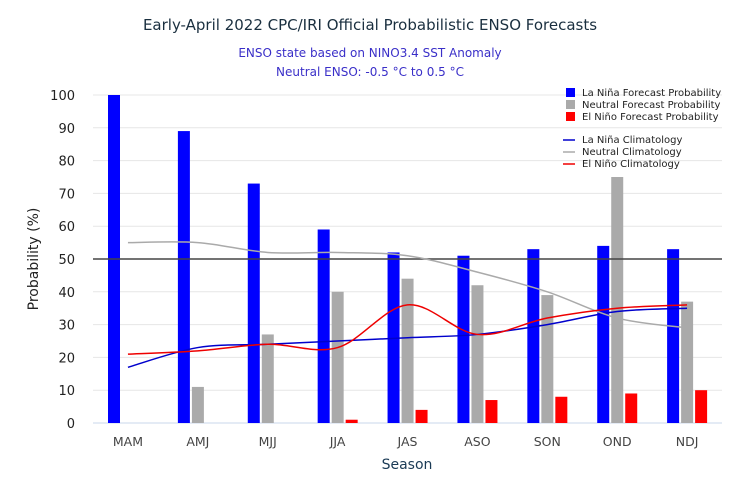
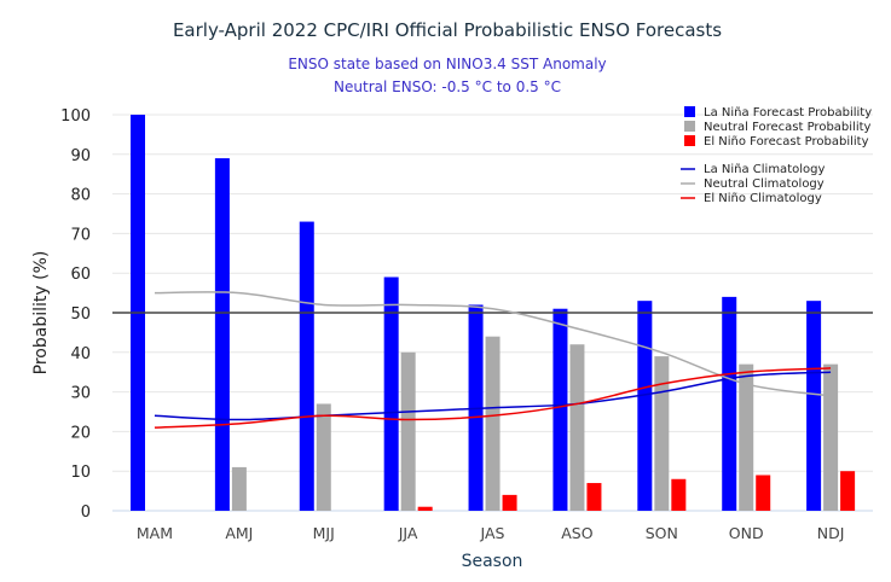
La Niña Climatology/MAM: 17 -> 24
El Niño Climatology/JAS: 36 -> 24
Neutral Forecast Probability/OND: 75 -> 37
